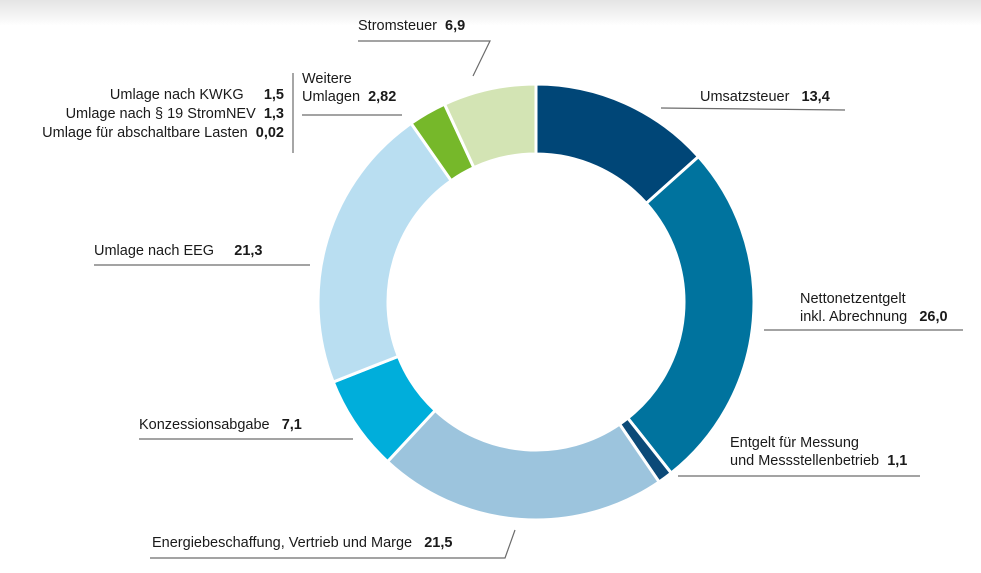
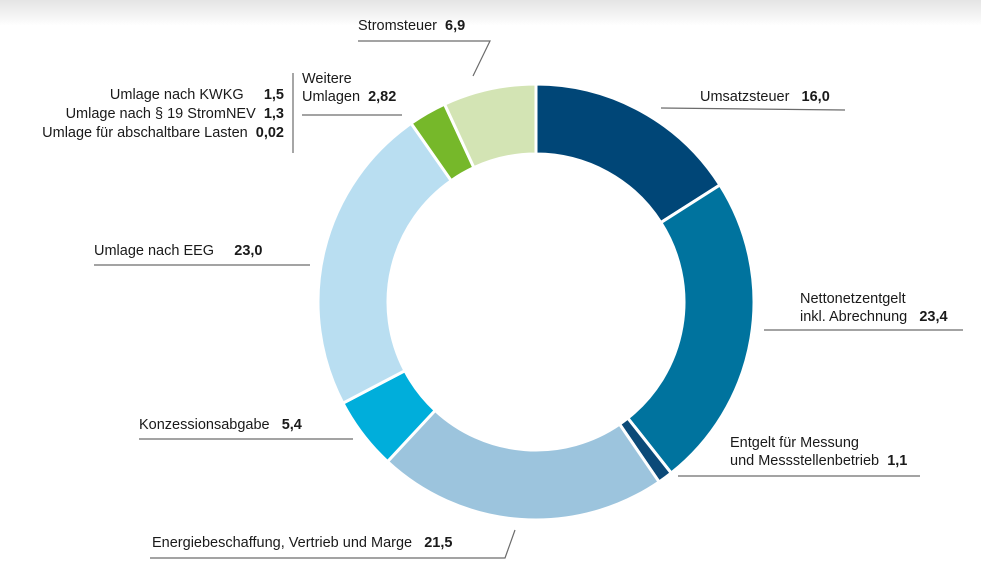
Umsatzsteuer: 13,4 -> 16,0
Nettonetzentgelt inkl. Abrechnung: 26,0 -> 23,4
Konzessionsabgabe: 7,1 -> 5,4
Umlage nach EEG: 21,3 -> 23,0
